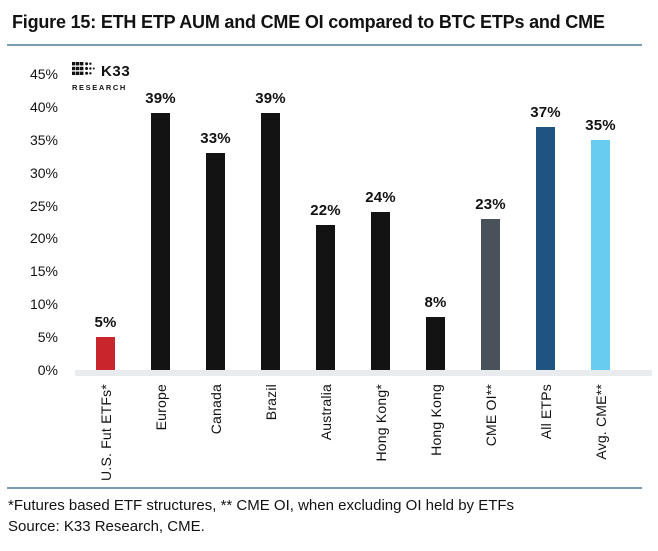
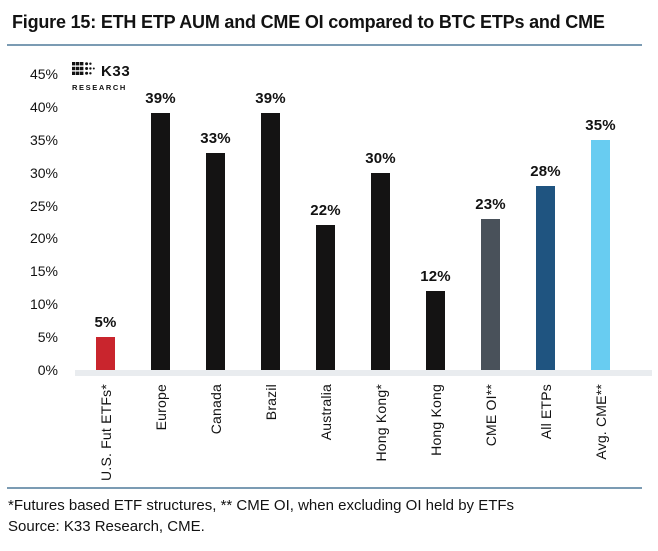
Hong Kong*: 24% -> 30%
Hong Kong: 8% -> 12%
All ETPs: 37% -> 28%
